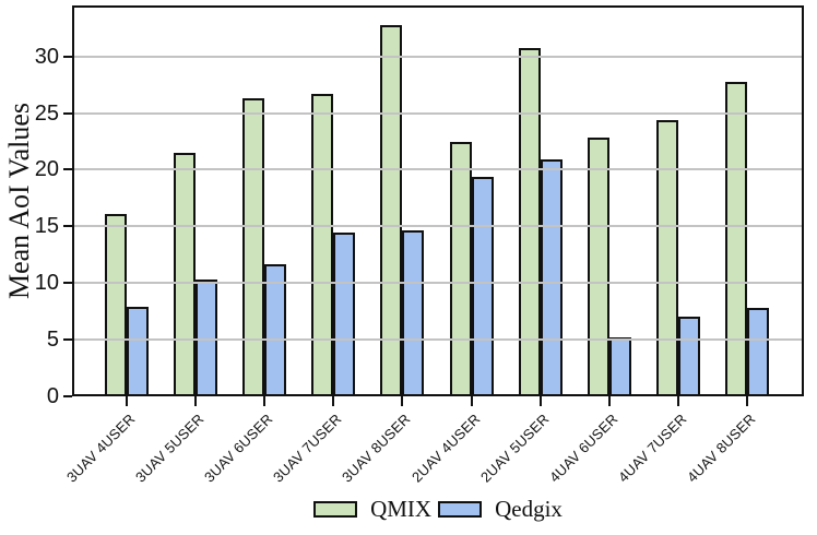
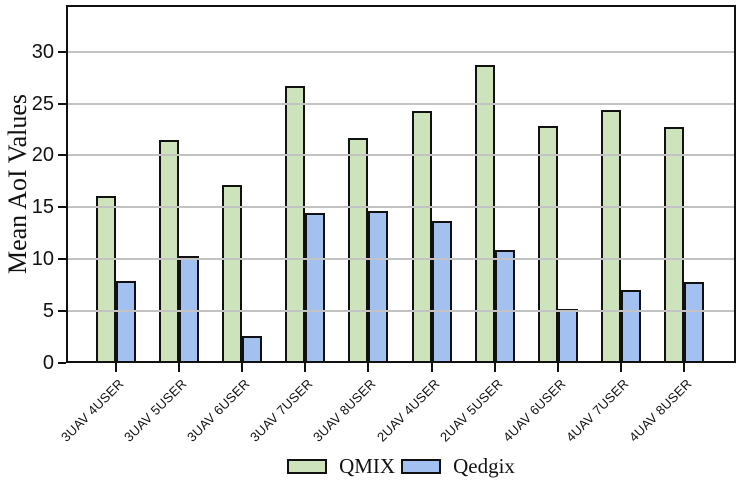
QMIX/3UAV 6USER: 26.3 -> 17.2
Qedgix/3UAV 6USER: 11.7 -> 2.6
QMIX/3UAV 8USER: 32.8 -> 21.7
QMIX/2UAV 4USER: 22.5 -> 24.3
Qedgix/2UAV 4USER: 19.4 -> 13.7
QMIX/2UAV 5USER: 30.7 -> 28.7
Qedgix/2UAV 5USER: 20.9 -> 10.9
QMIX/4UAV 8USER: 27.8 -> 22.7
